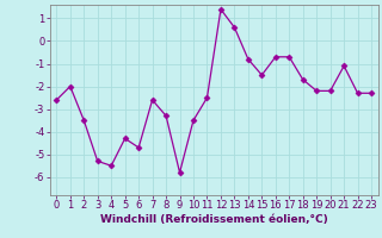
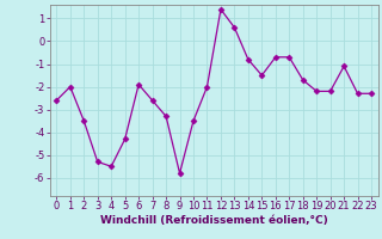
6: -4.7 -> -1.9
11: -2.5 -> -2.0
